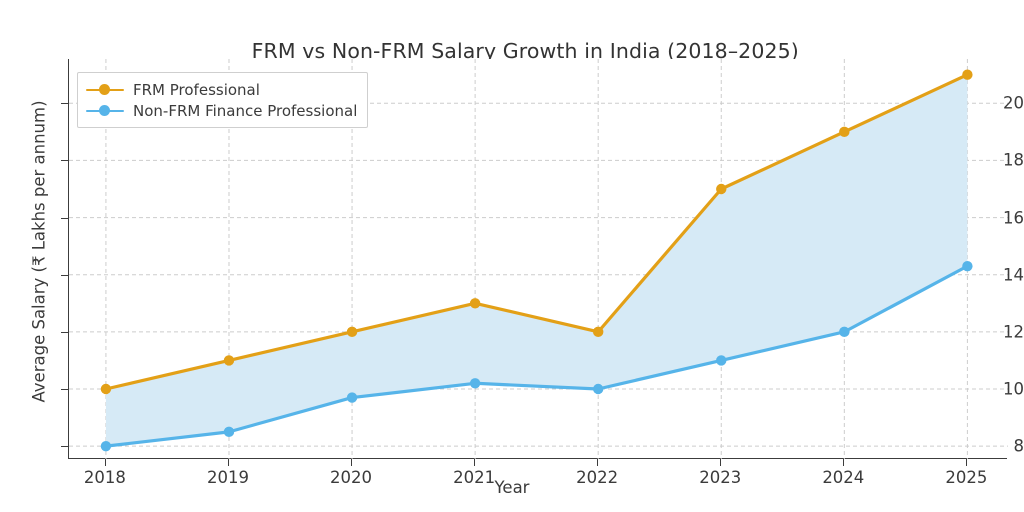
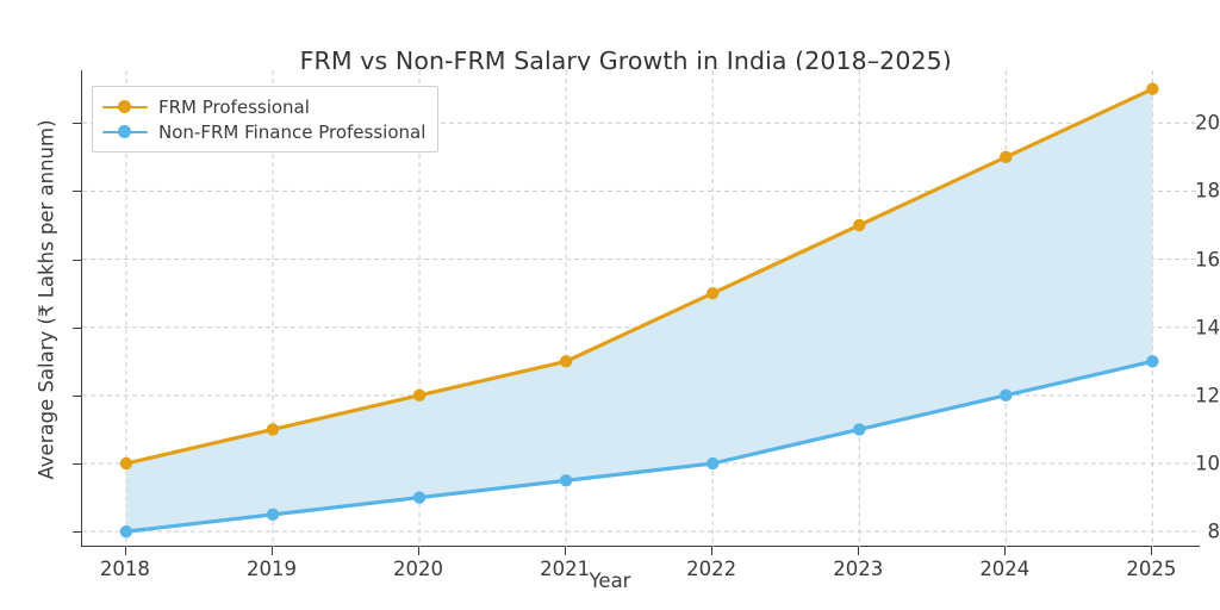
Non-FRM Finance Professional/2020: 9.7 -> 9.0
Non-FRM Finance Professional/2021: 10.2 -> 9.5
FRM Professional/2022: 12 -> 15
Non-FRM Finance Professional/2025: 14.3 -> 13.0
